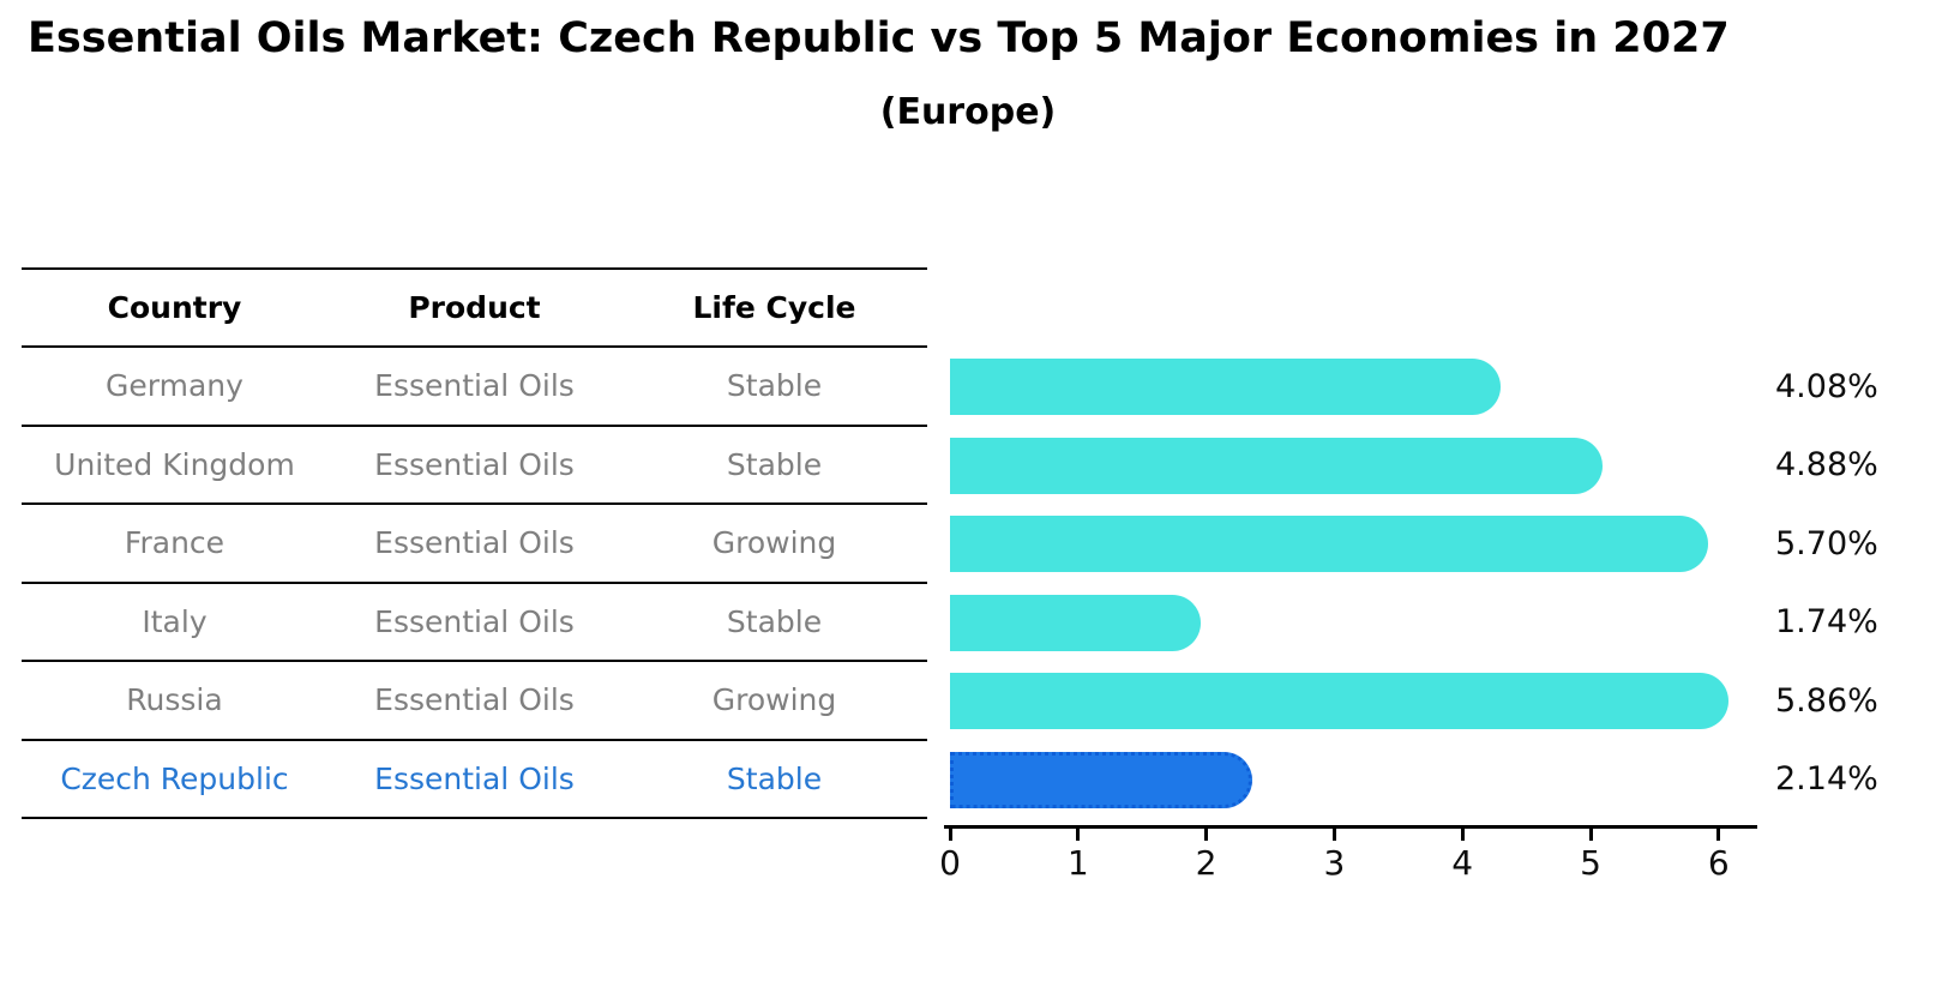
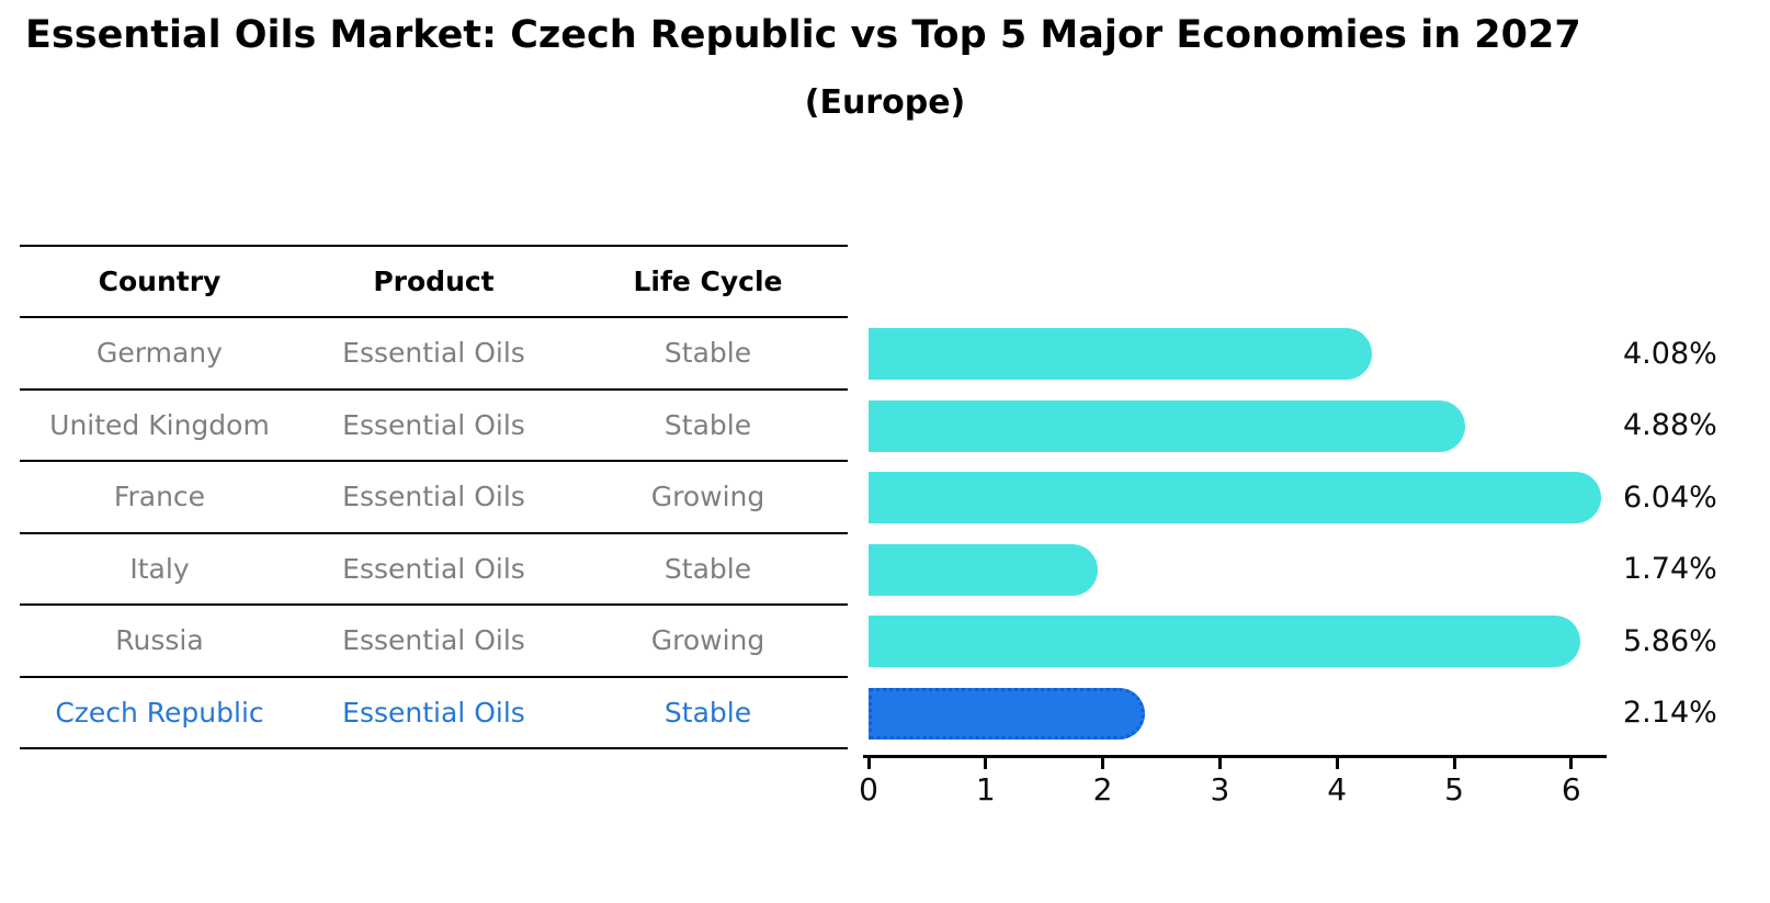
France: 5.70% -> 6.04%
